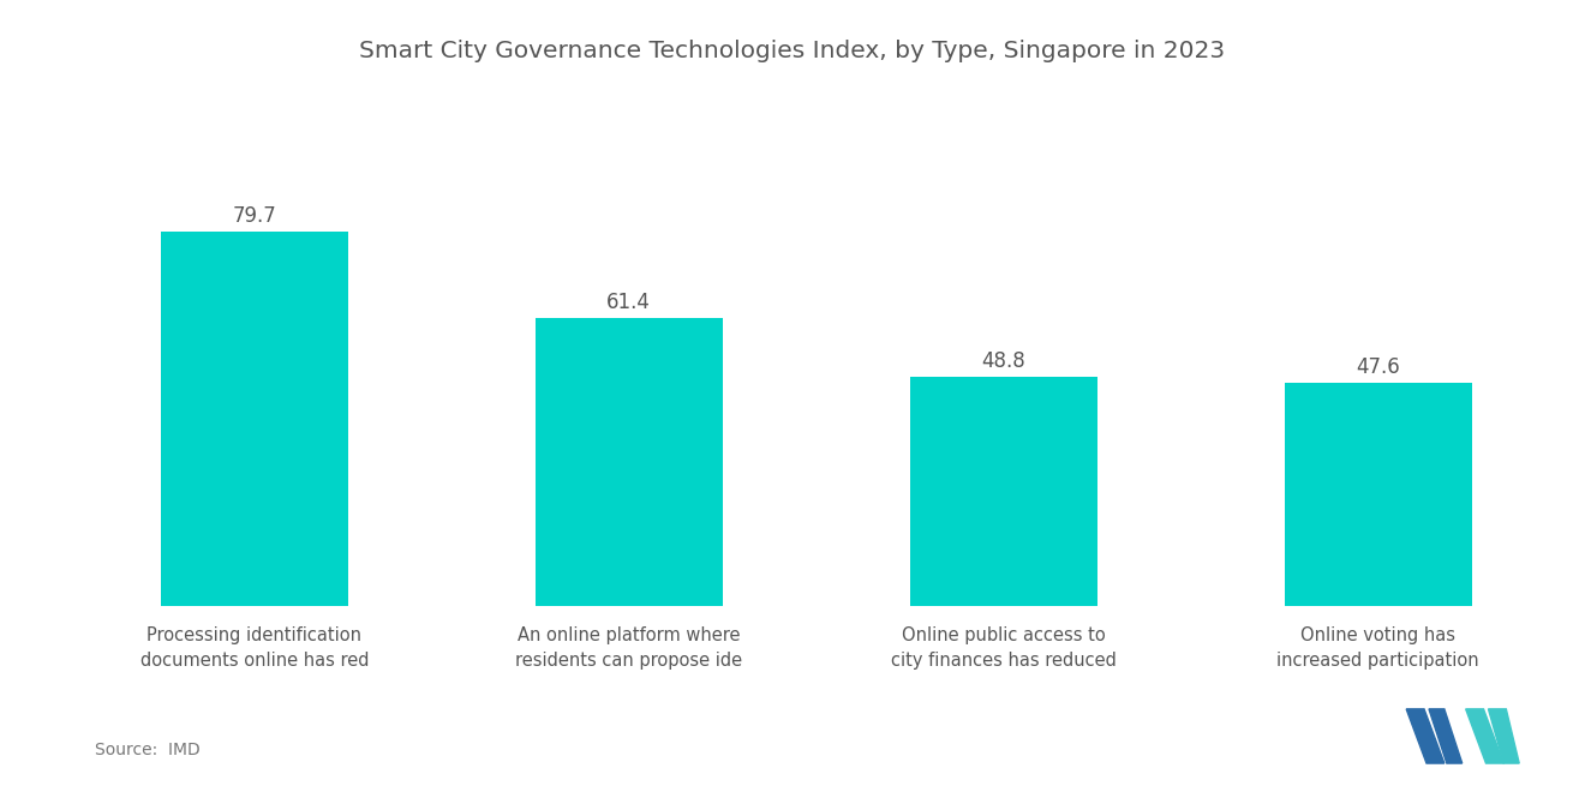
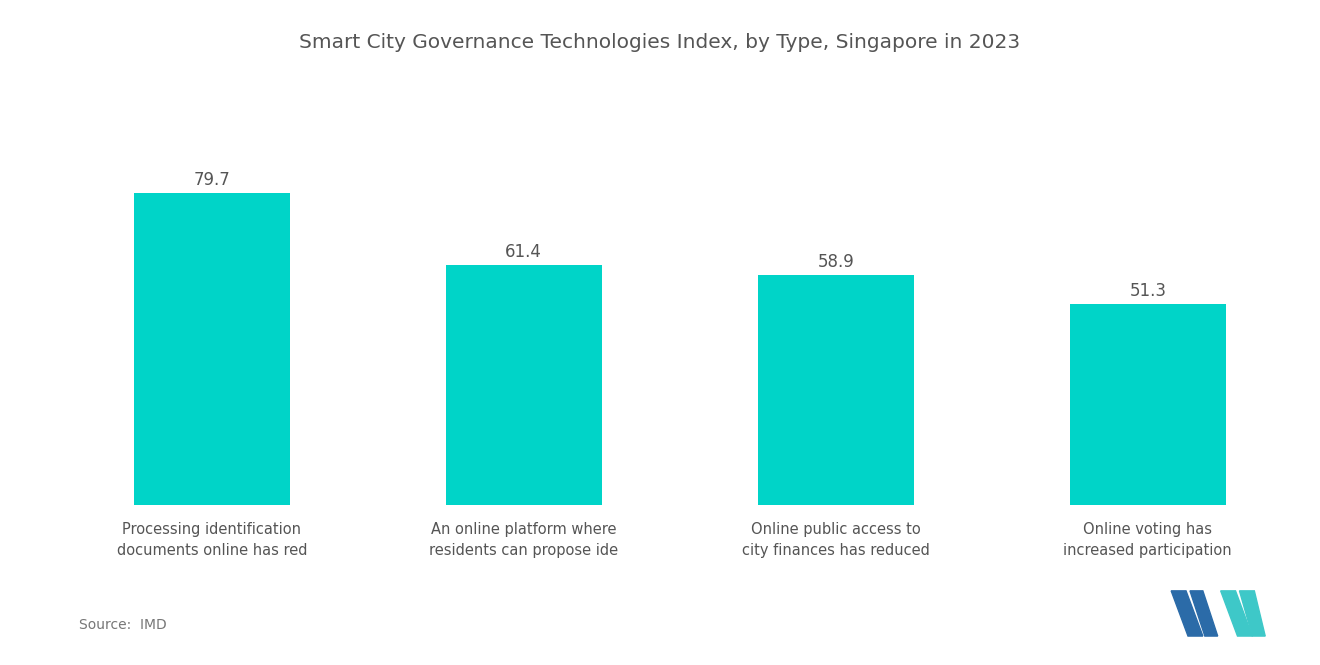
Online public access to city finances has reduced: 48.8 -> 58.9
Online voting has increased participation: 47.6 -> 51.3
